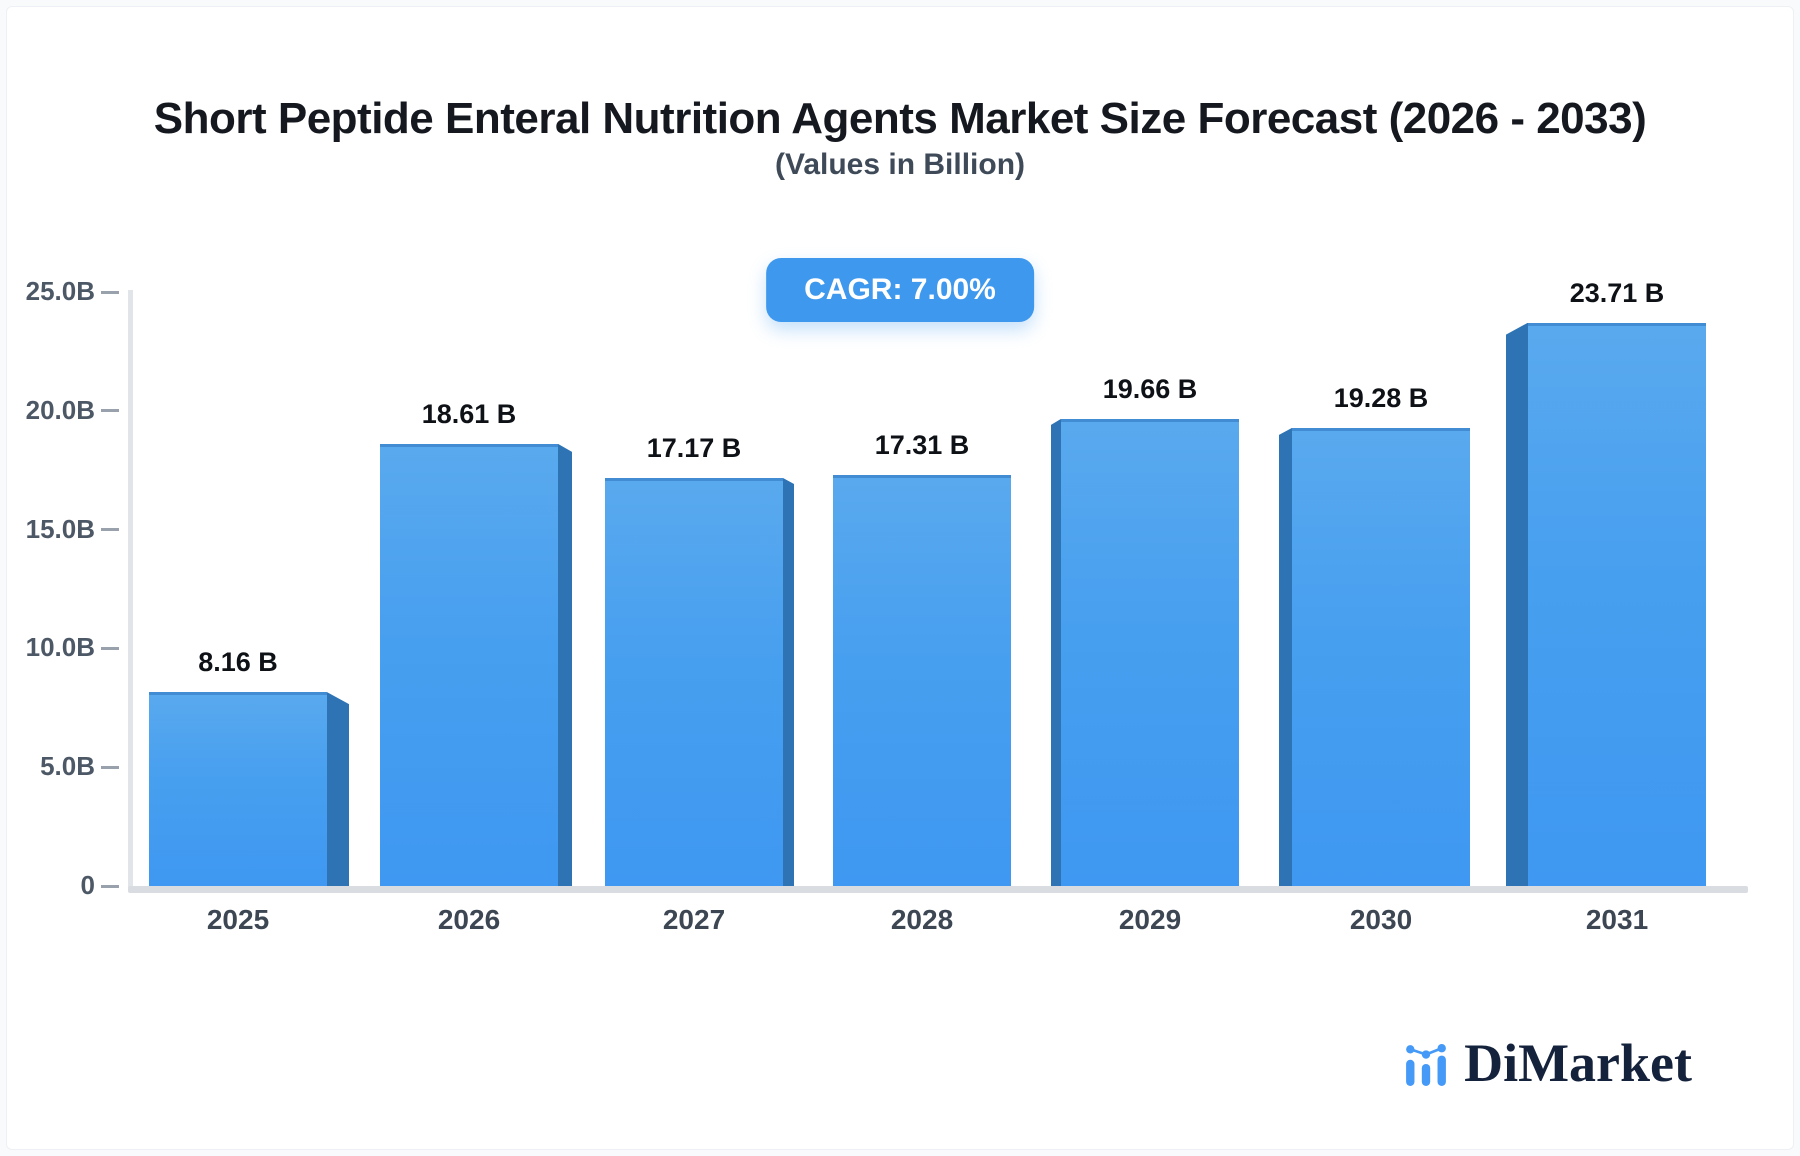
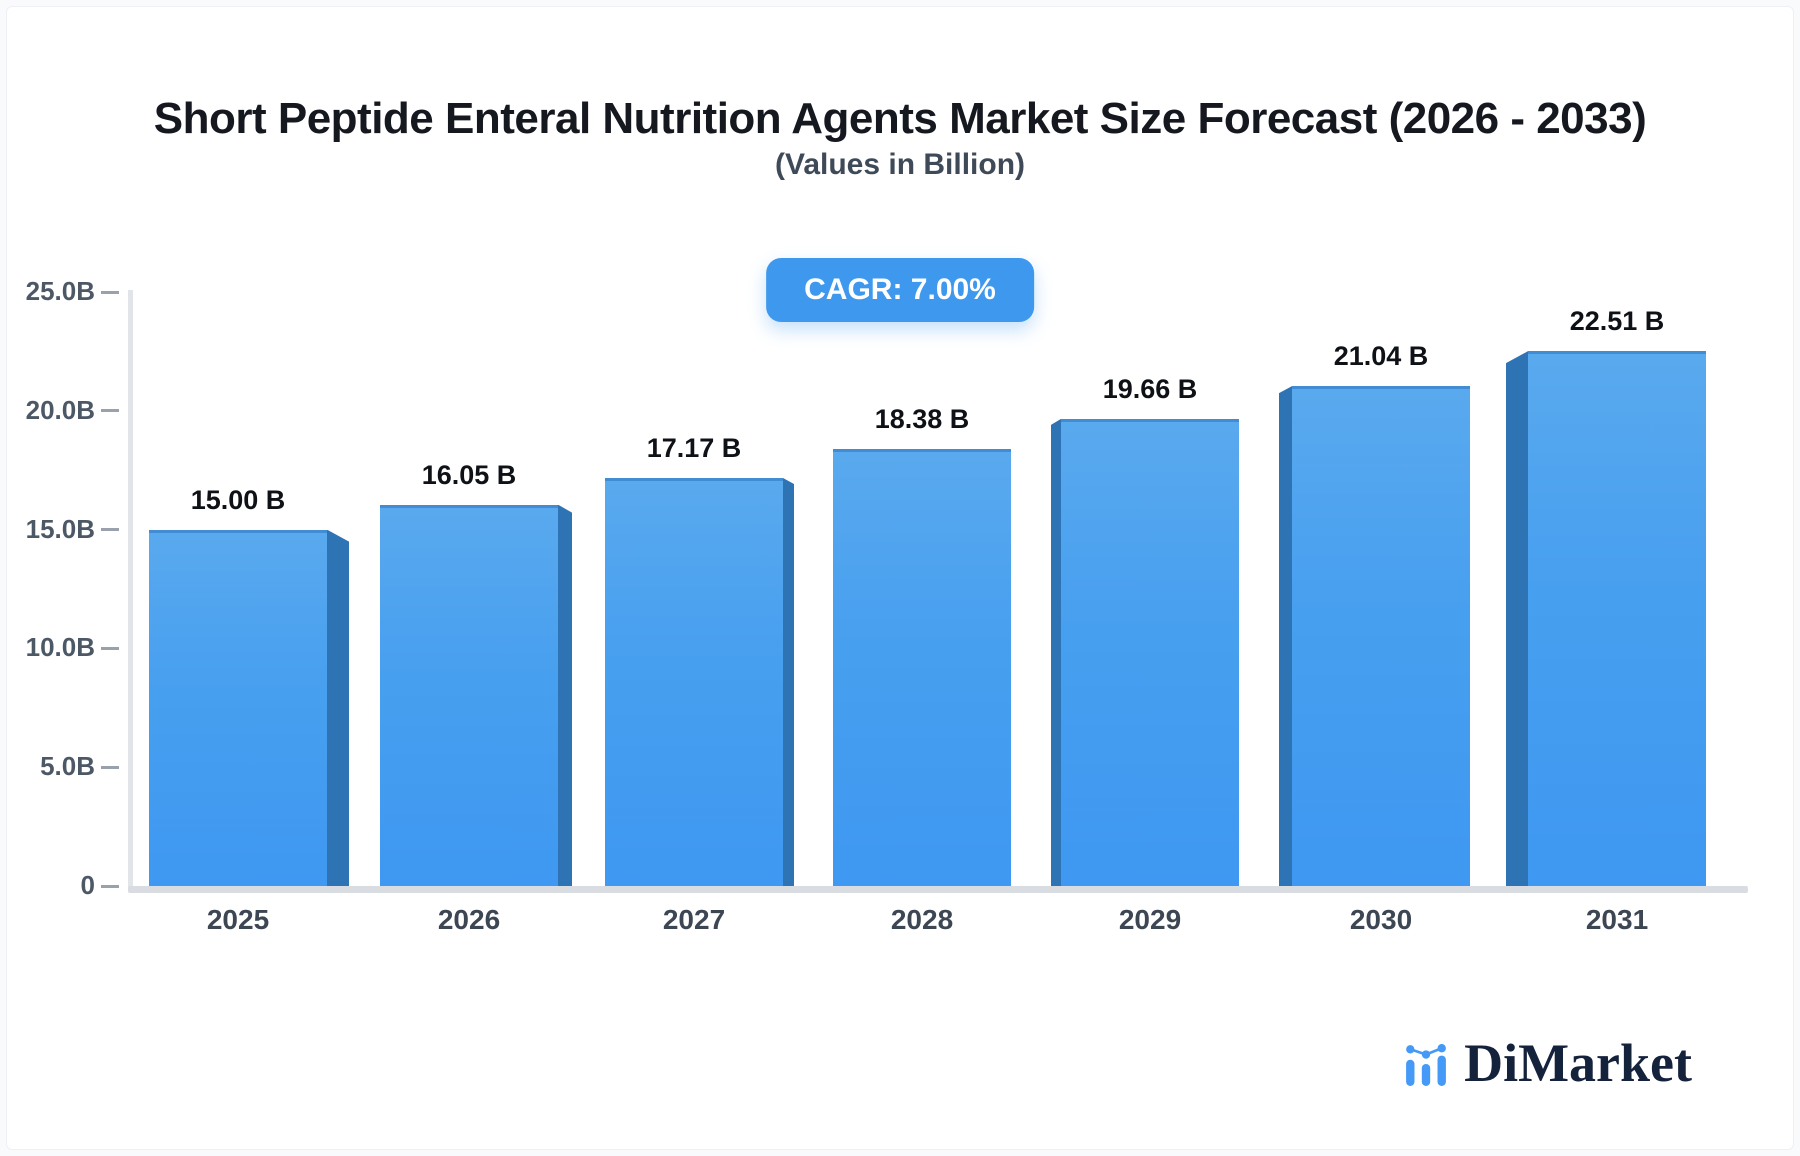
2025: 8.16 -> 15.00
2026: 18.61 -> 16.05
2028: 17.31 -> 18.38
2030: 19.28 -> 21.04
2031: 23.71 -> 22.51
